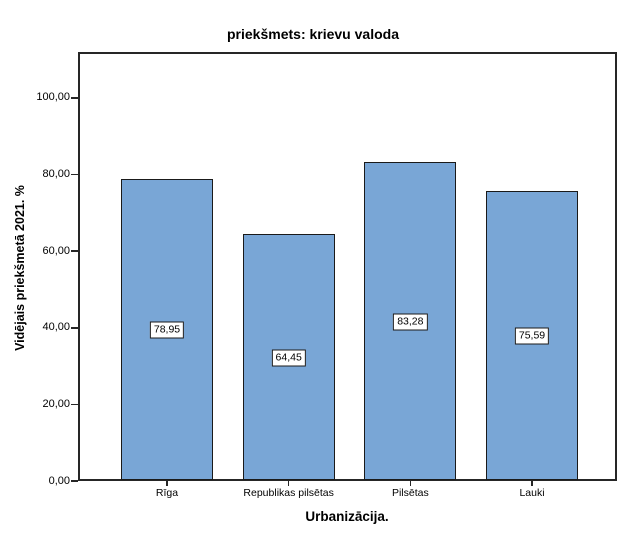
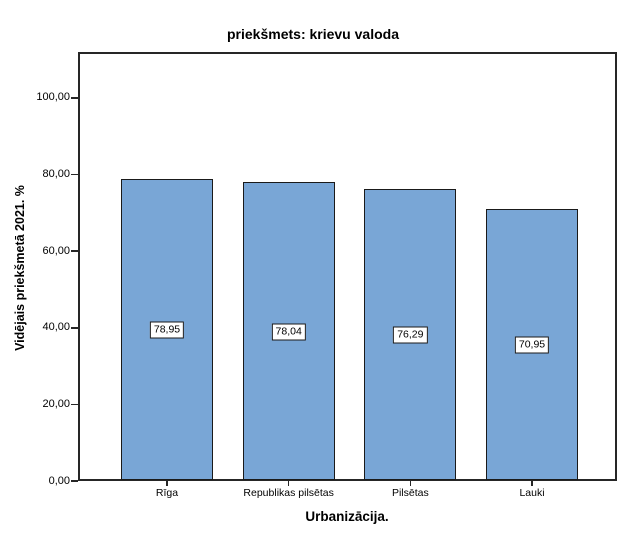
Republikas pilsētas: 64,45 -> 78,04
Pilsētas: 83,28 -> 76,29
Lauki: 75,59 -> 70,95
